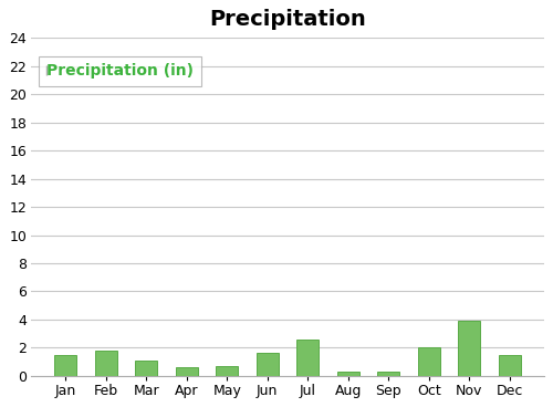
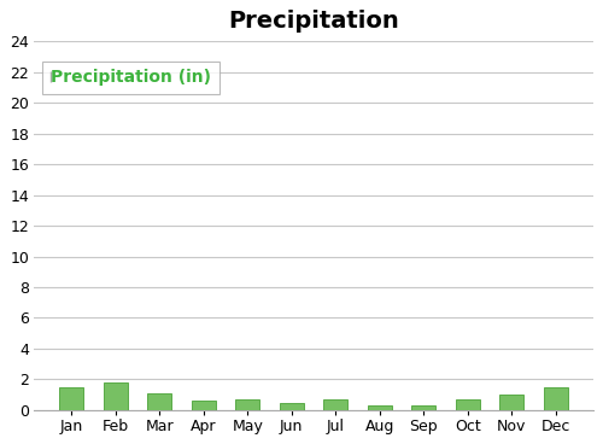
Jun: 1.6 -> 0.5
Jul: 2.6 -> 0.7
Oct: 2.0 -> 0.7
Nov: 3.9 -> 1.0
